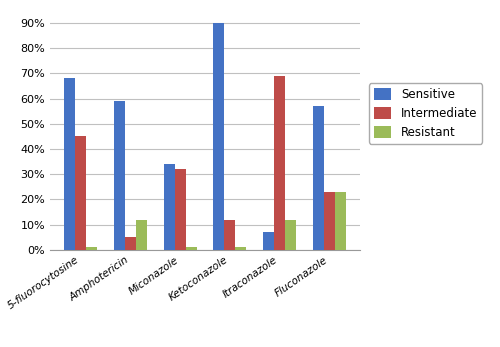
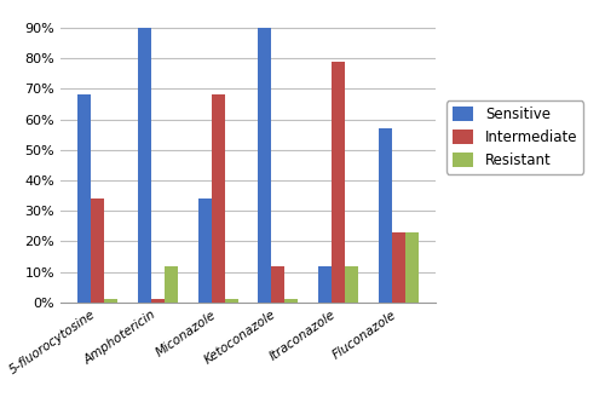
Intermediate/5-fluorocytosine: 45% -> 34%
Sensitive/Amphotericin: 59% -> 90%
Intermediate/Amphotericin: 5% -> 1%
Intermediate/Miconazole: 32% -> 68%
Sensitive/Itraconazole: 7% -> 12%
Intermediate/Itraconazole: 69% -> 79%
